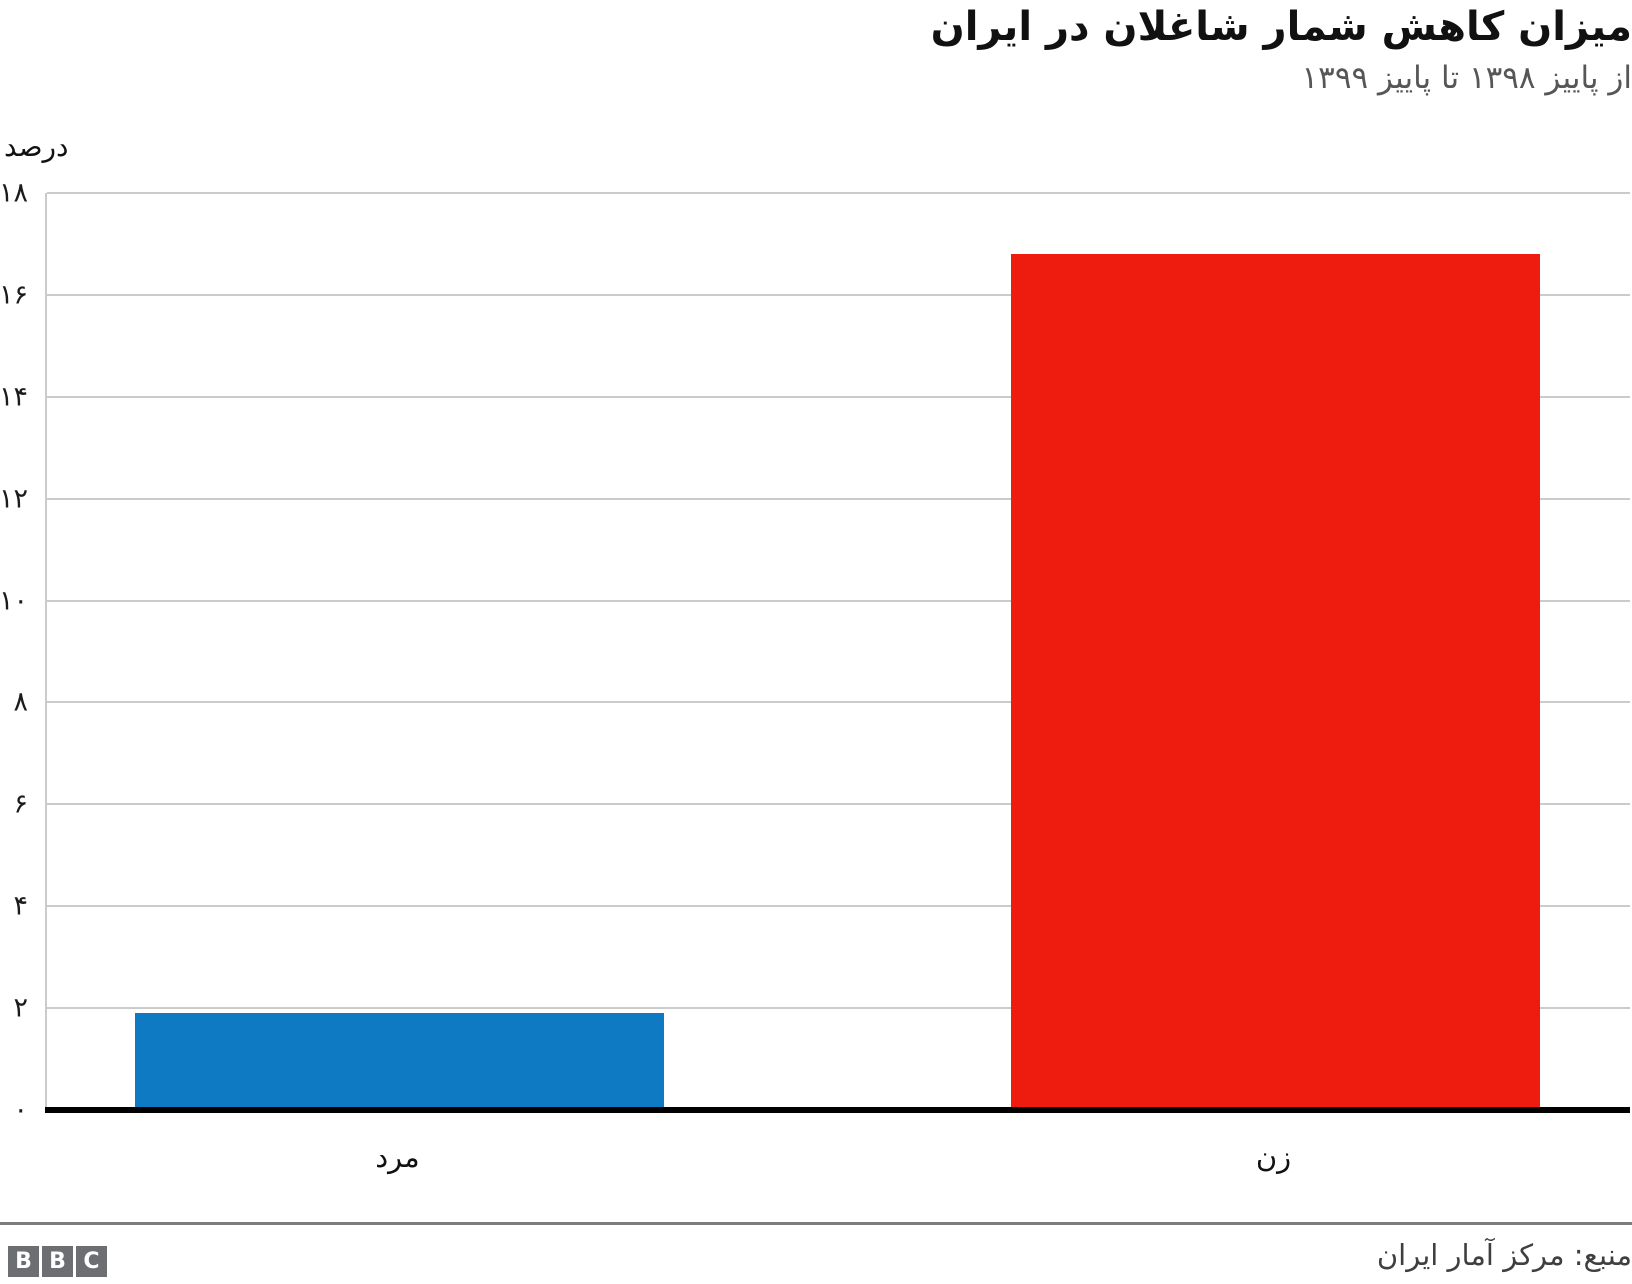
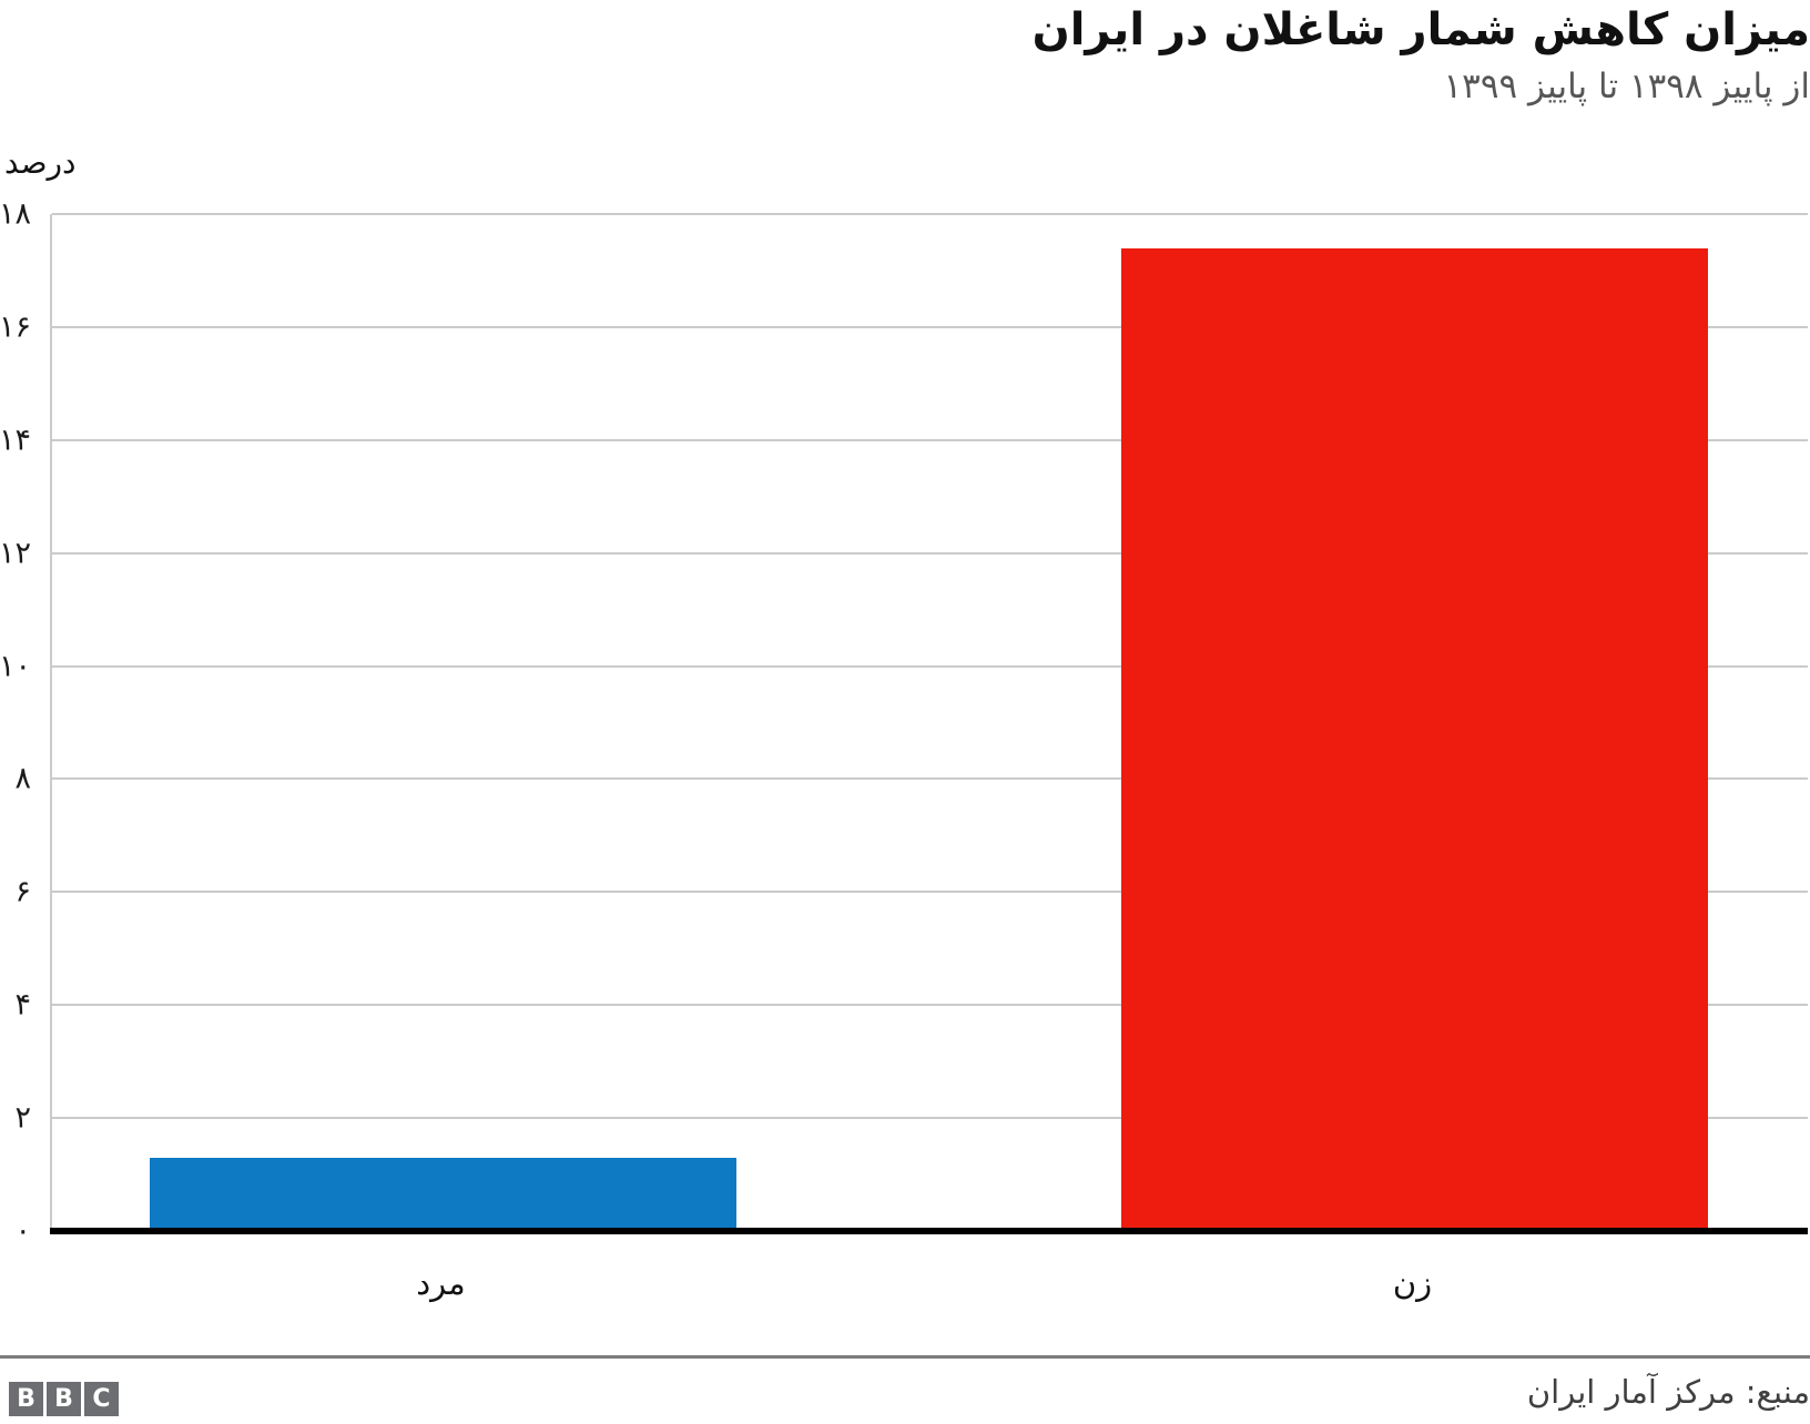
مرد: 1.9 -> 1.3
زن: 16.8 -> 17.4
